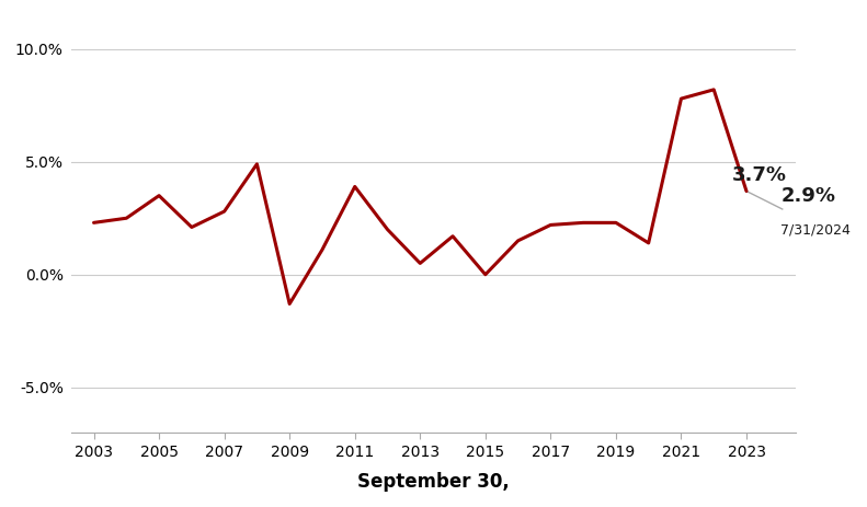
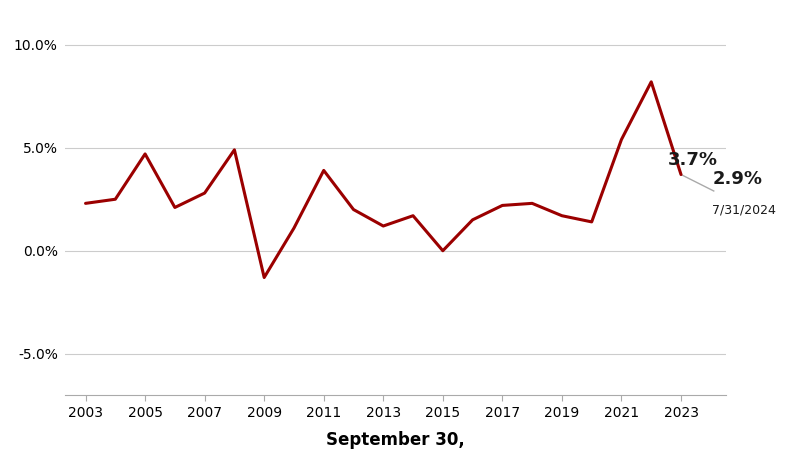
2005: 3.5% -> 4.7%
2013: 0.5% -> 1.2%
2019: 2.3% -> 1.7%
2021: 7.8% -> 5.4%
